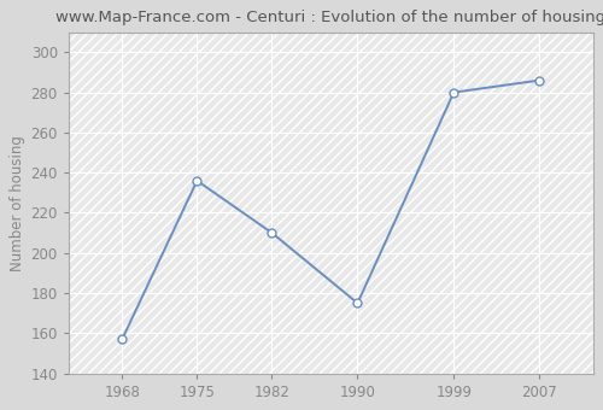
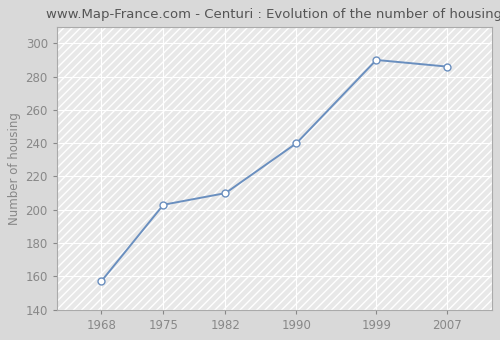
1975: 236 -> 203
1990: 175 -> 240
1999: 280 -> 290
